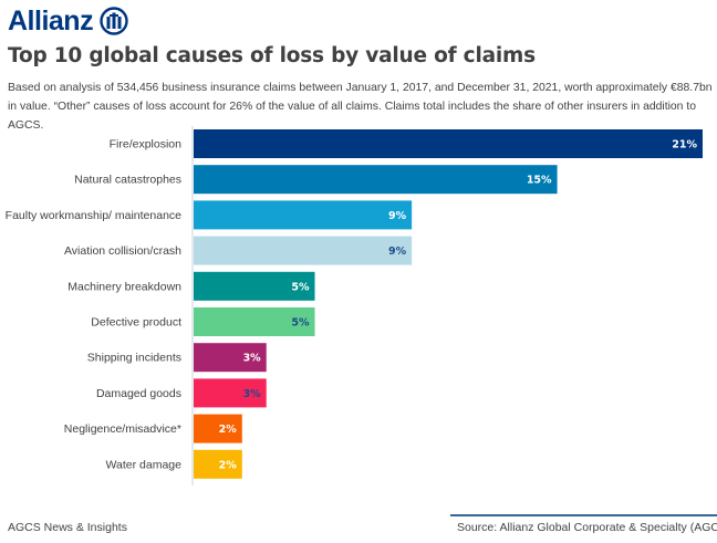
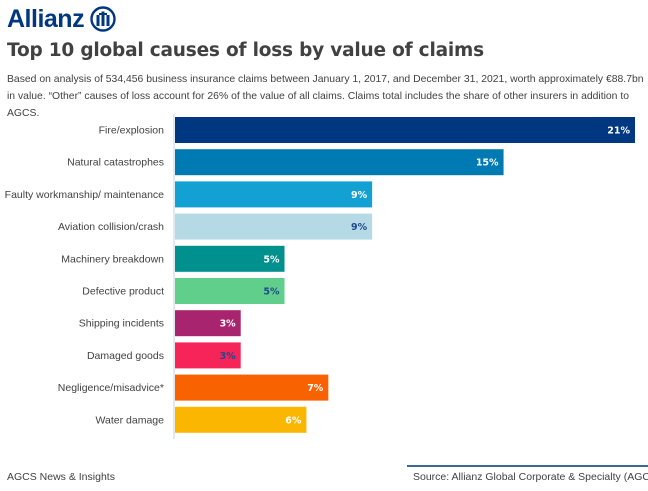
Negligence/misadvice*: 2% -> 7%
Water damage: 2% -> 6%
